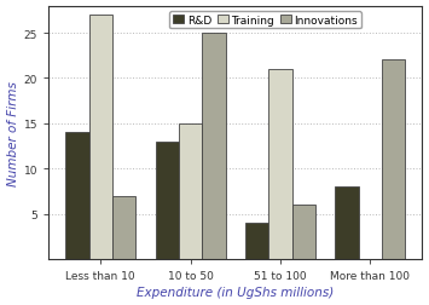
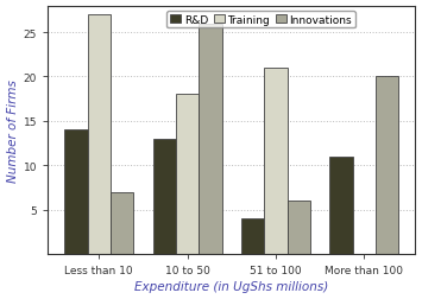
Training/10 to 50: 15 -> 18
Innovations/10 to 50: 25 -> 26
R&D/More than 100: 8 -> 11
Innovations/More than 100: 22 -> 20
